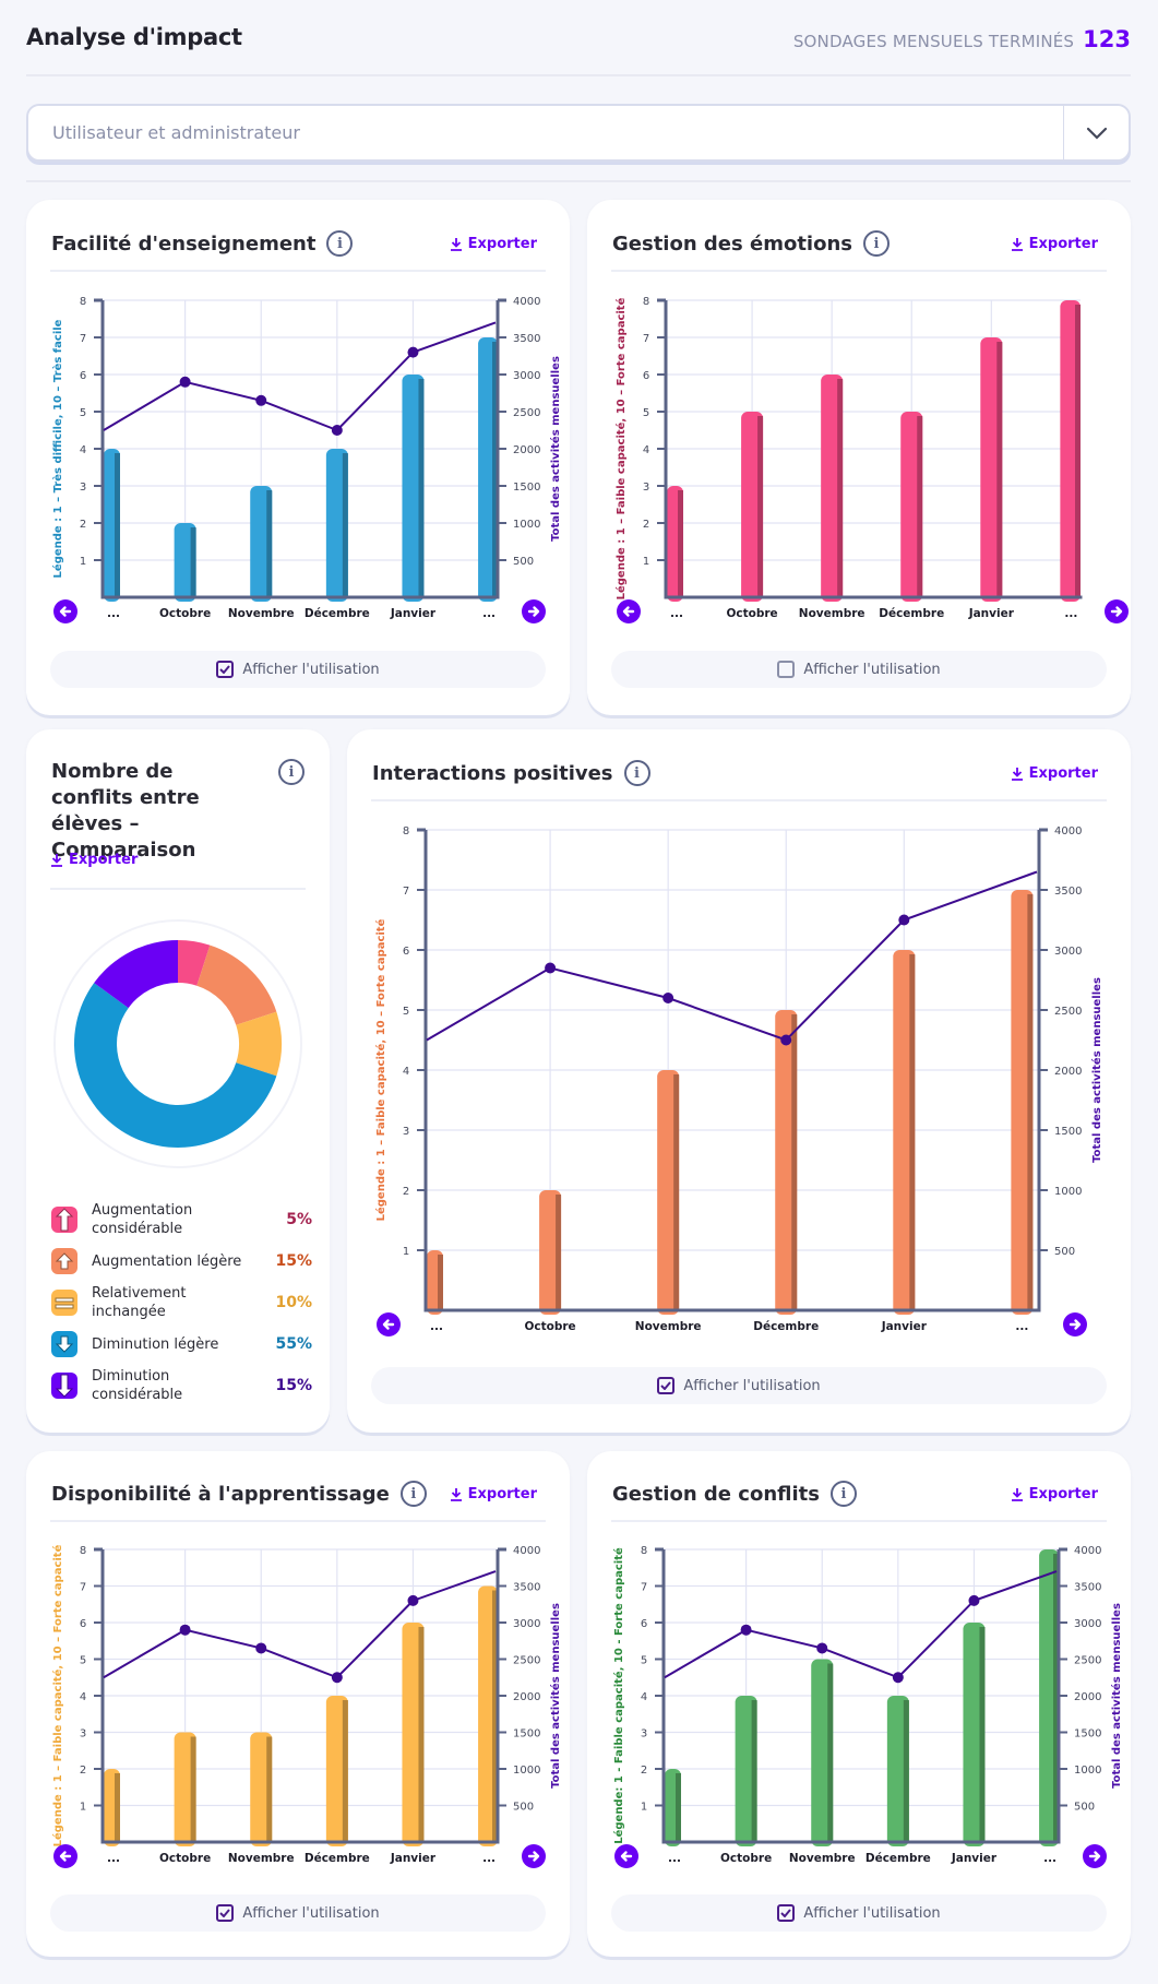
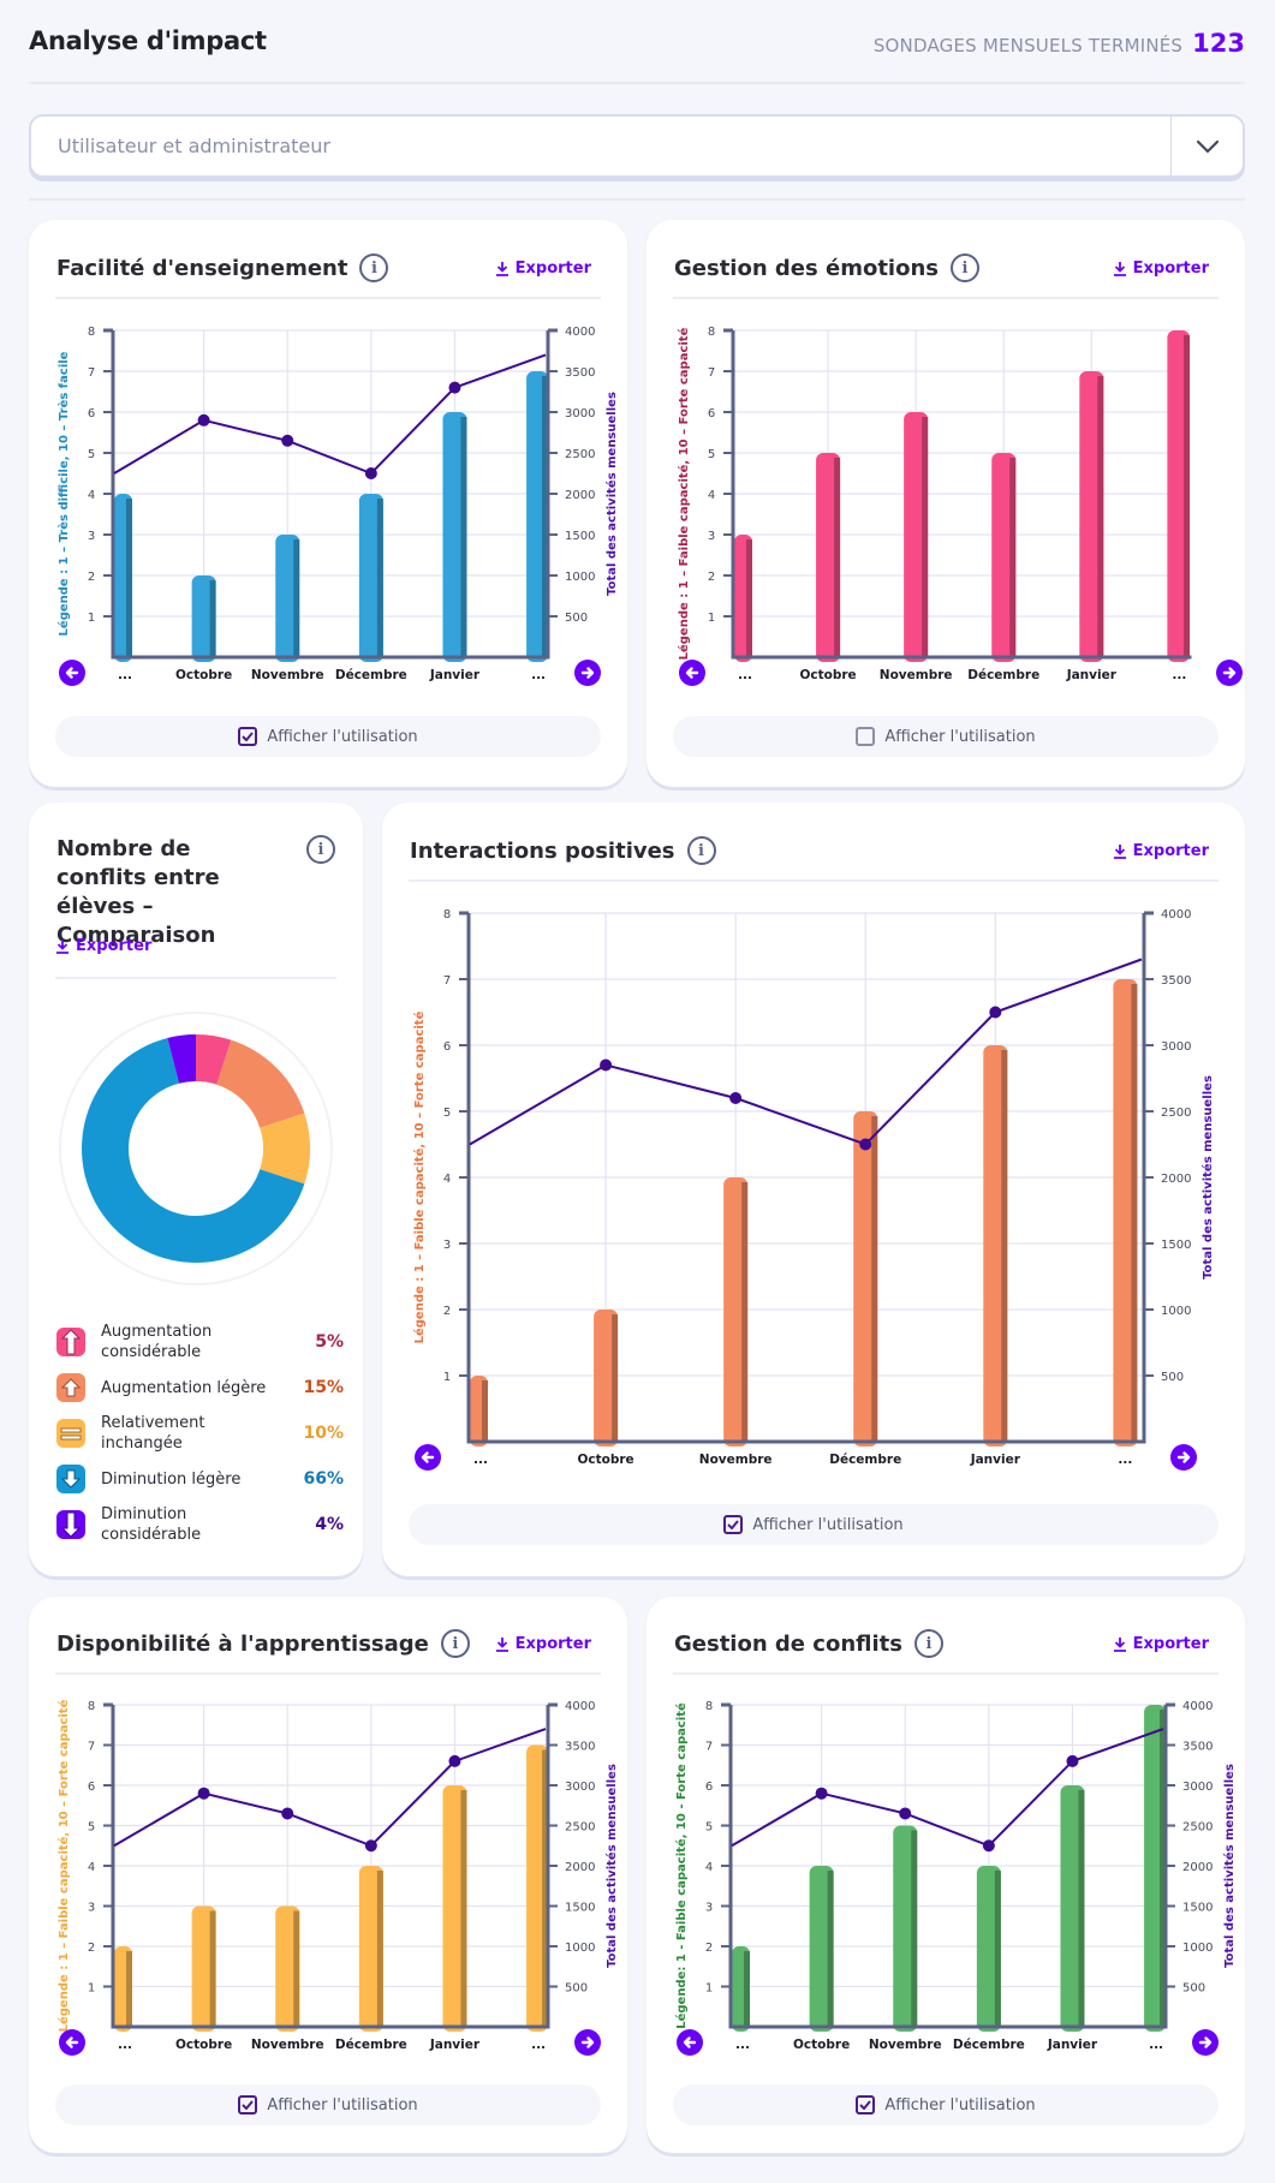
Nombre de conflits entre élèves – Comparaison/Diminution légère: 55% -> 66%
Nombre de conflits entre élèves – Comparaison/Diminution considérable: 15% -> 4%
